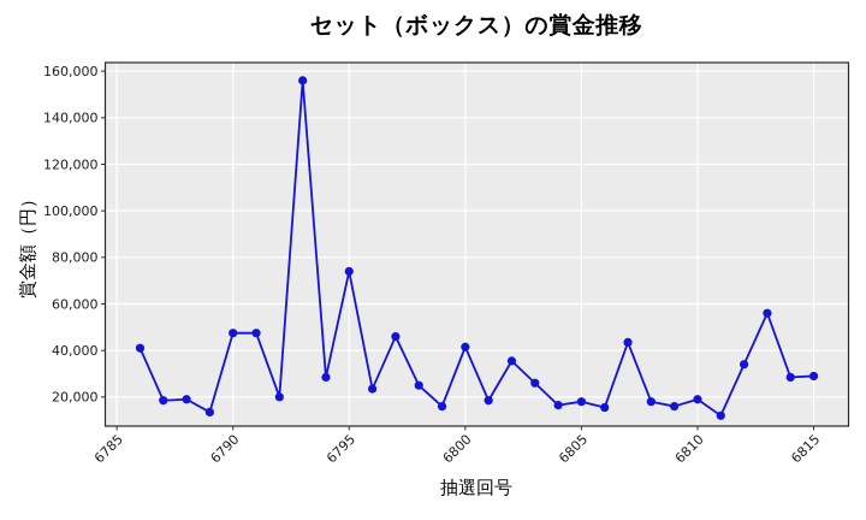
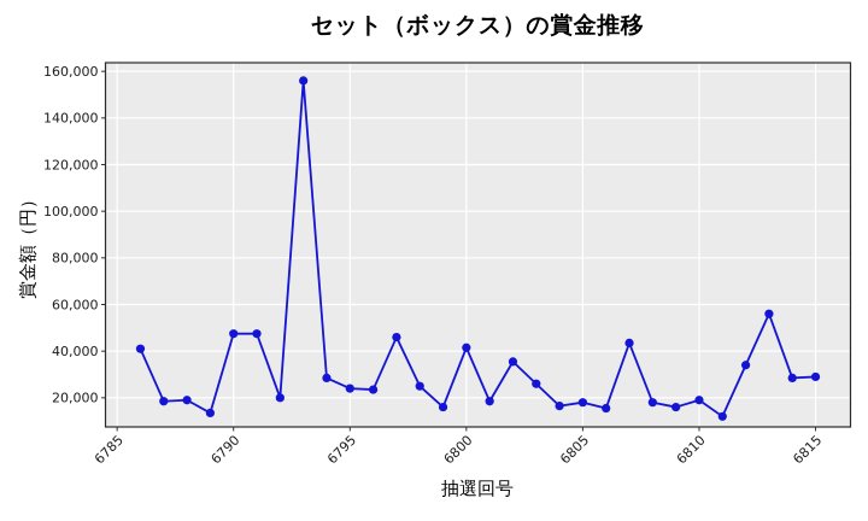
6795: 74000 -> 24000
